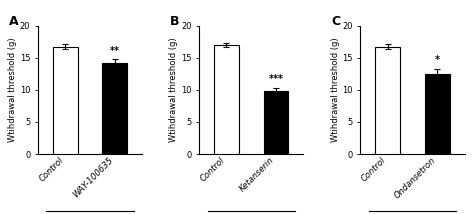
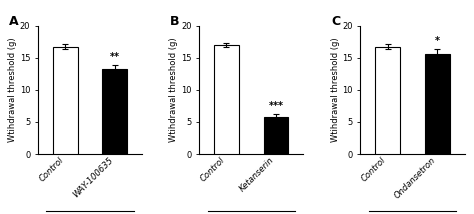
WAY-100635: 14.2 -> 13.2
Ketanserin: 9.9 -> 5.8
Ondansetron: 12.5 -> 15.6
